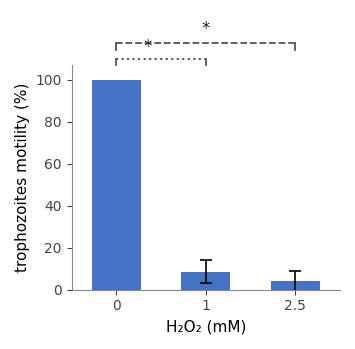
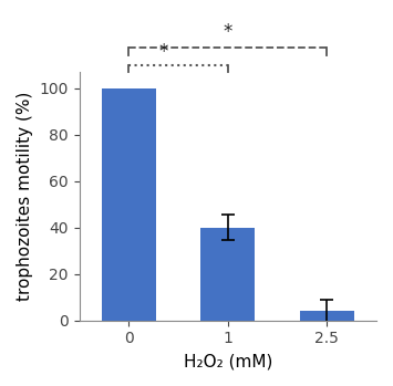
1: 8.5 -> 40.0
